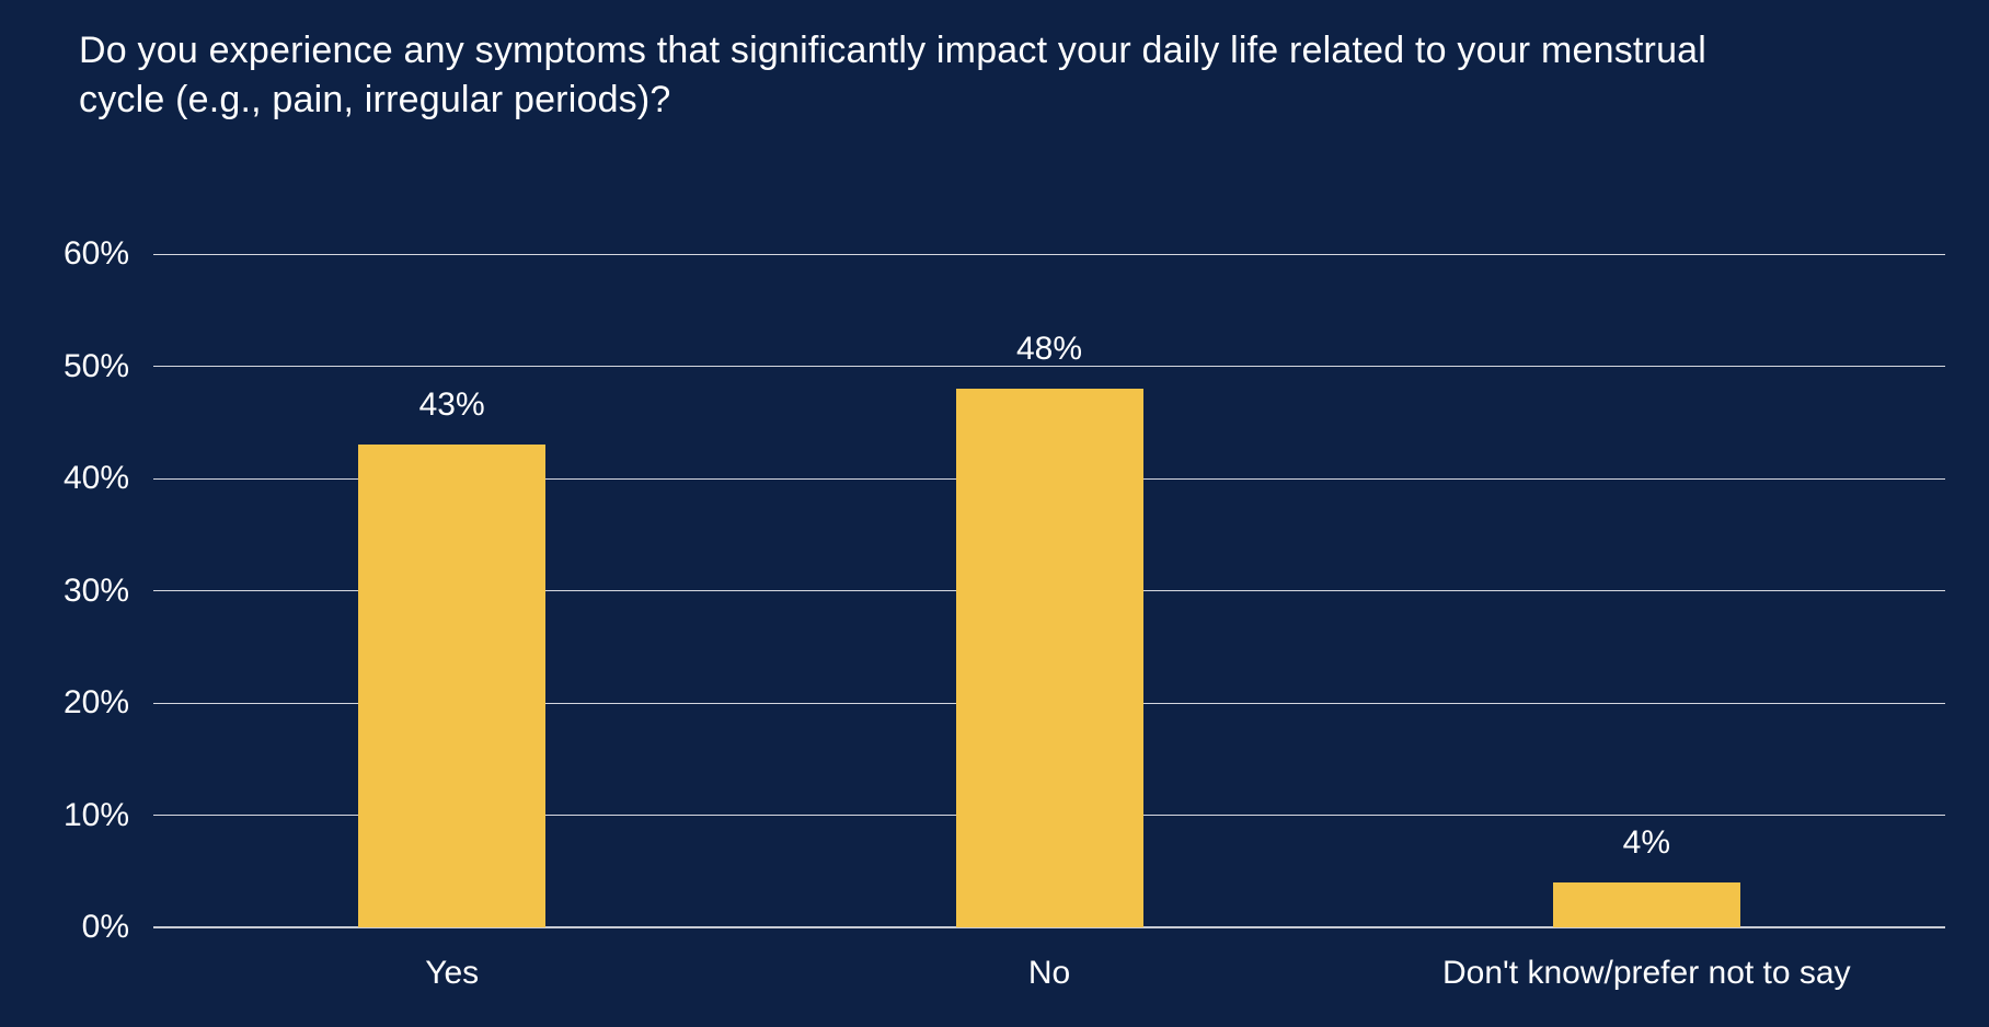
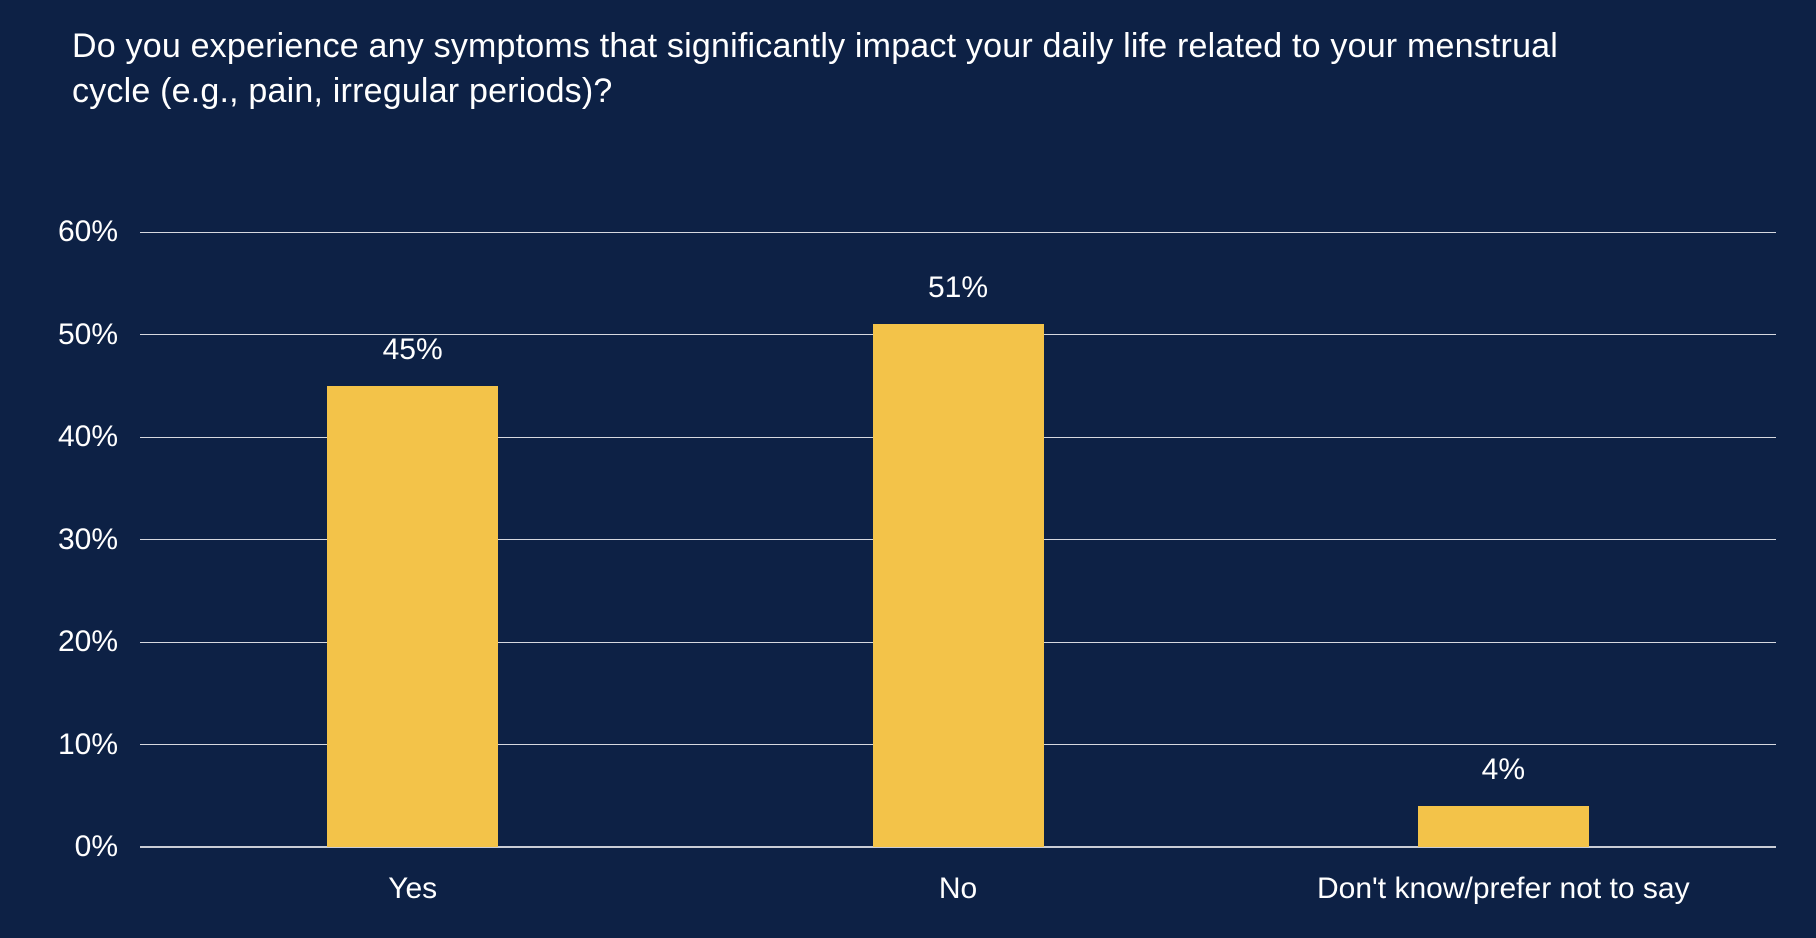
Yes: 43% -> 45%
No: 48% -> 51%
